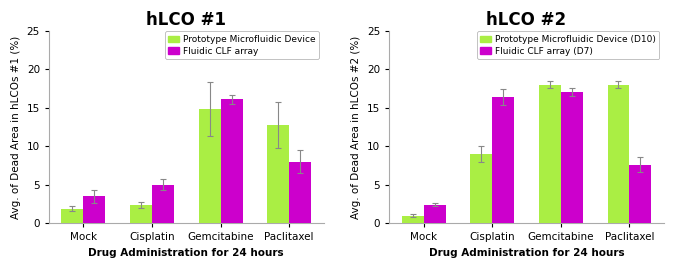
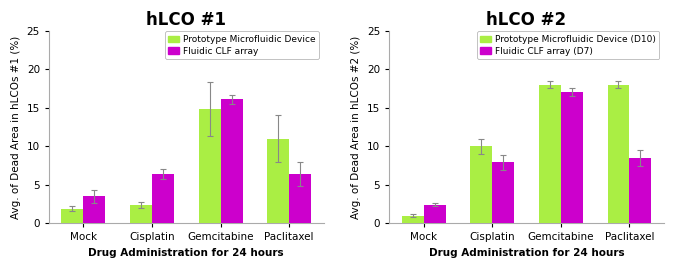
hLCO #1/Fluidic CLF array/Cisplatin: 5.0 -> 6.4
hLCO #1/Prototype Microfluidic Device/Paclitaxel: 12.8 -> 11.0
hLCO #1/Fluidic CLF array/Paclitaxel: 8.0 -> 6.4
hLCO #2/Prototype Microfluidic Device (D10)/Cisplatin: 9 -> 10
hLCO #2/Fluidic CLF array (D7)/Cisplatin: 16.4 -> 7.9
hLCO #2/Fluidic CLF array (D7)/Paclitaxel: 7.6 -> 8.5
